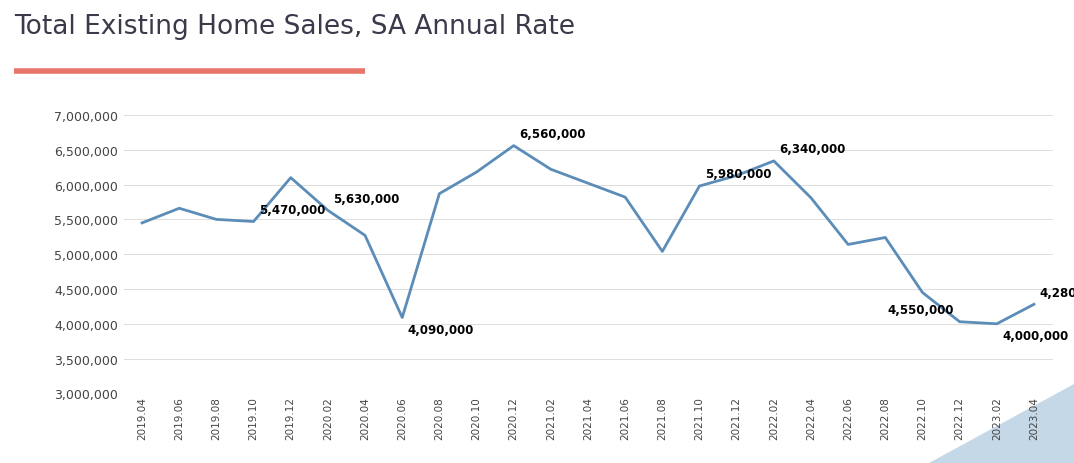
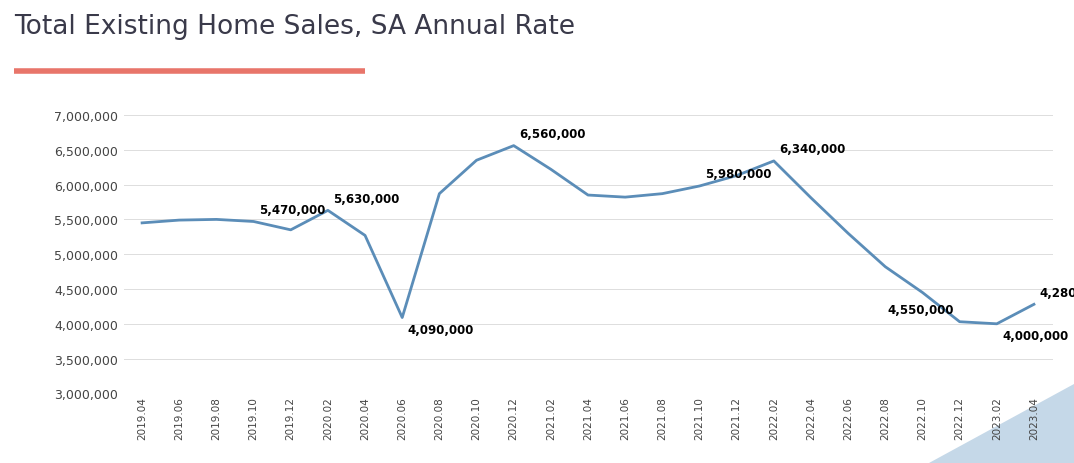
2019.06: 5,660,000 -> 5,490,000
2019.12: 6,100,000 -> 5,350,000
2020.10: 6,180,000 -> 6,350,000
2021.04: 6,020,000 -> 5,850,000
2021.08: 5,040,000 -> 5,870,000
2022.06: 5,140,000 -> 5,300,000
2022.08: 5,240,000 -> 4,820,000
